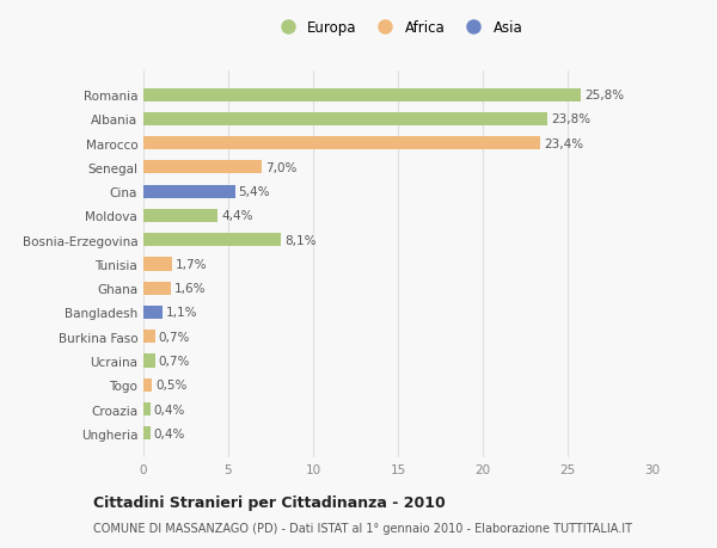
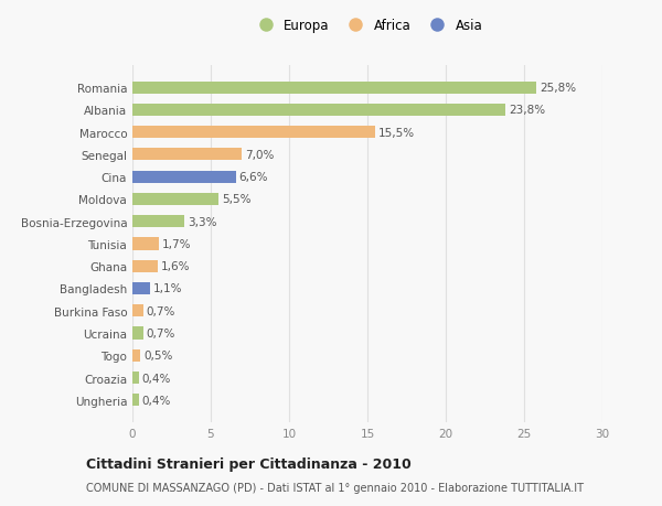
Marocco: 23,4% -> 15,5%
Cina: 5,4% -> 6,6%
Moldova: 4,4% -> 5,5%
Bosnia-Erzegovina: 8,1% -> 3,3%
